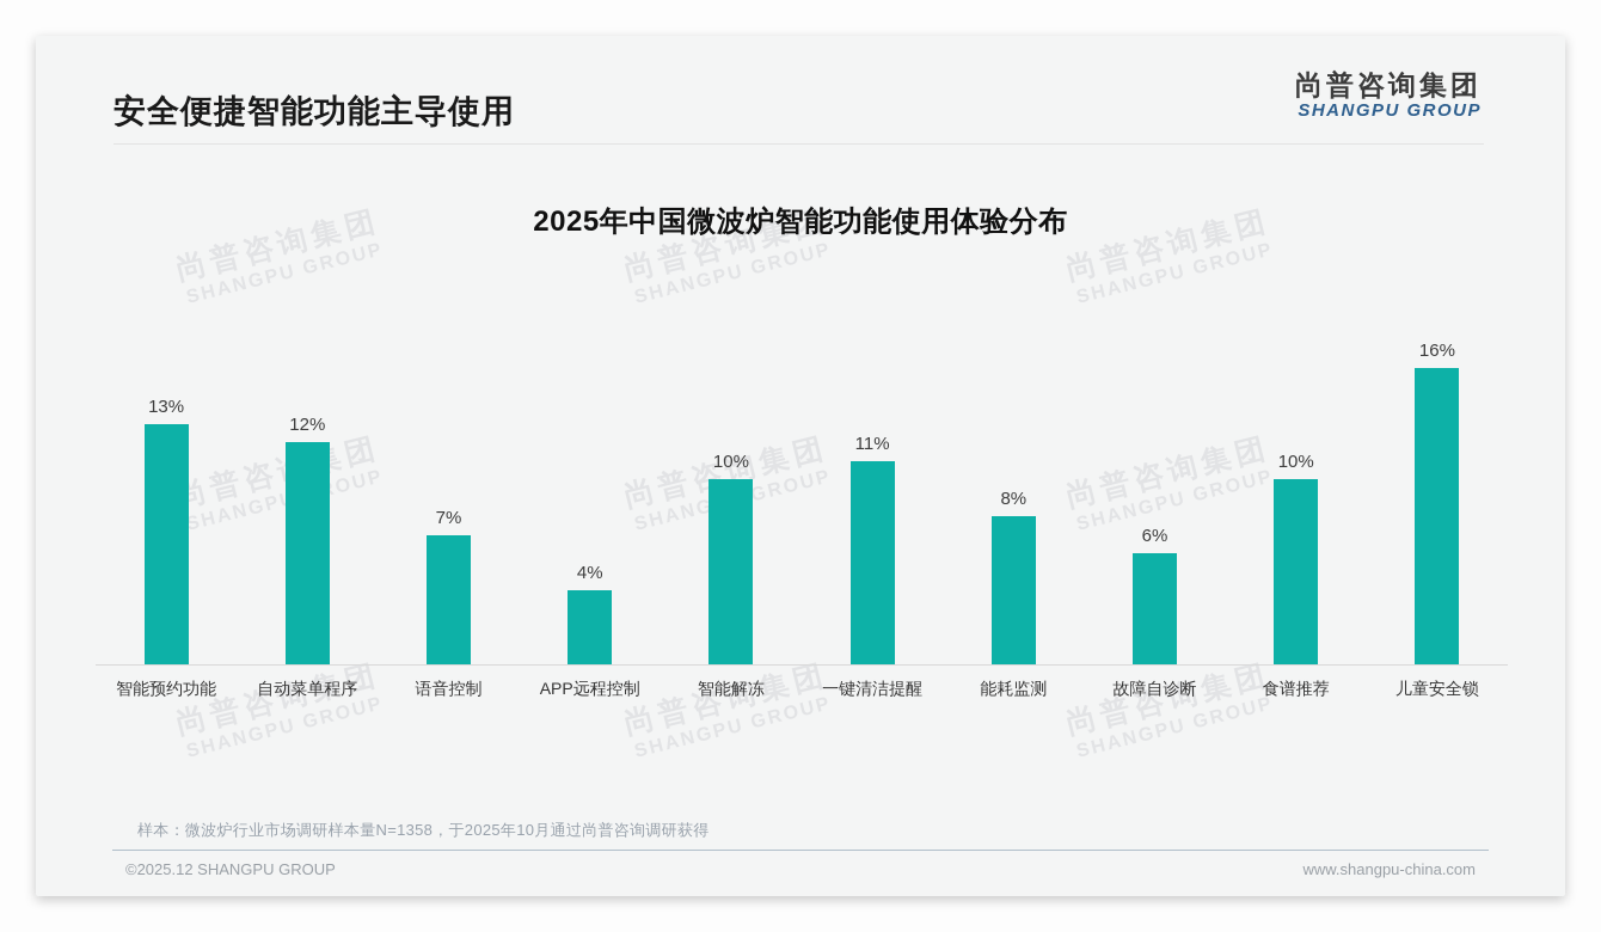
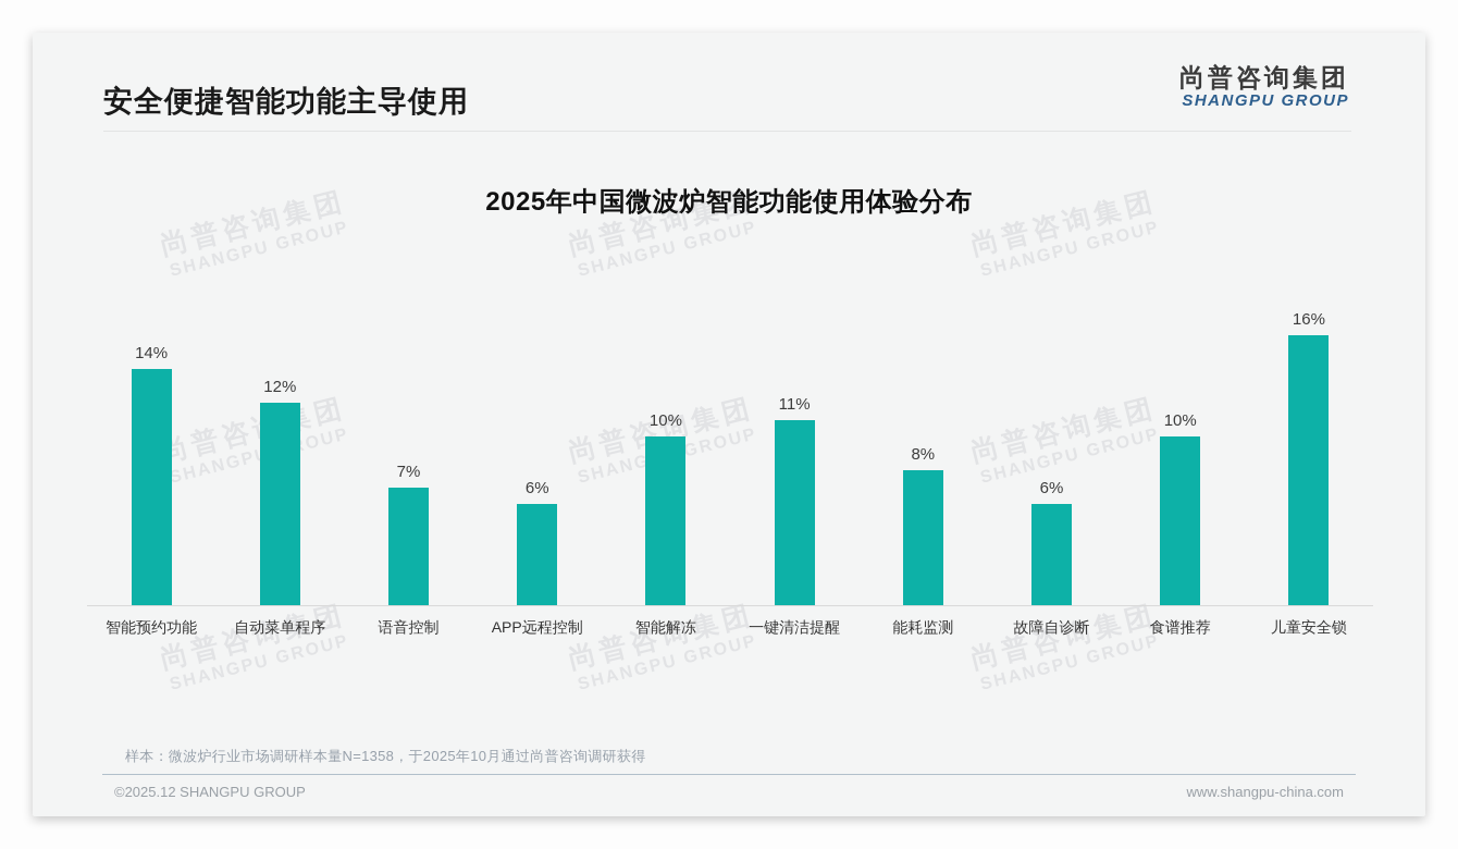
智能预约功能: 13% -> 14%
APP远程控制: 4% -> 6%
